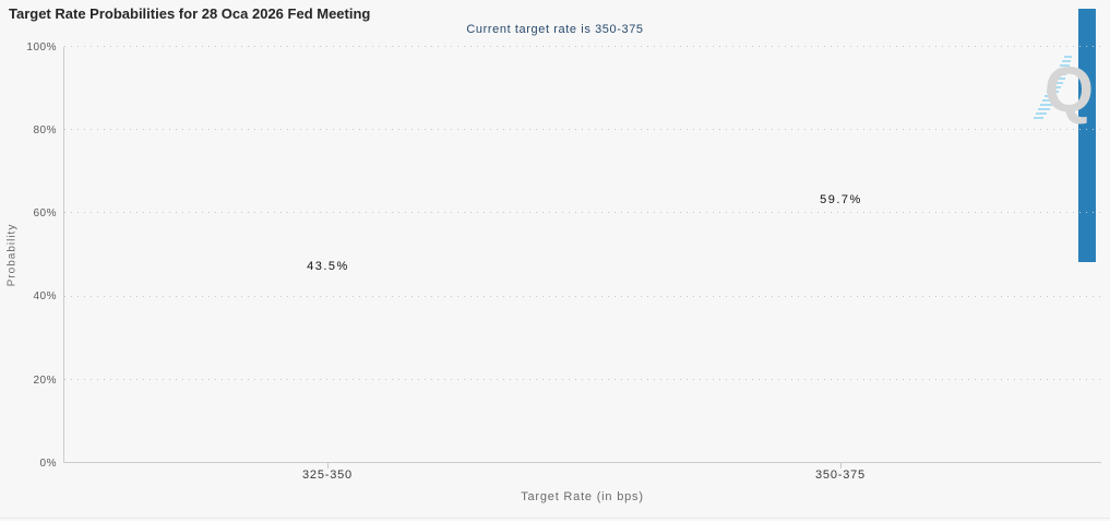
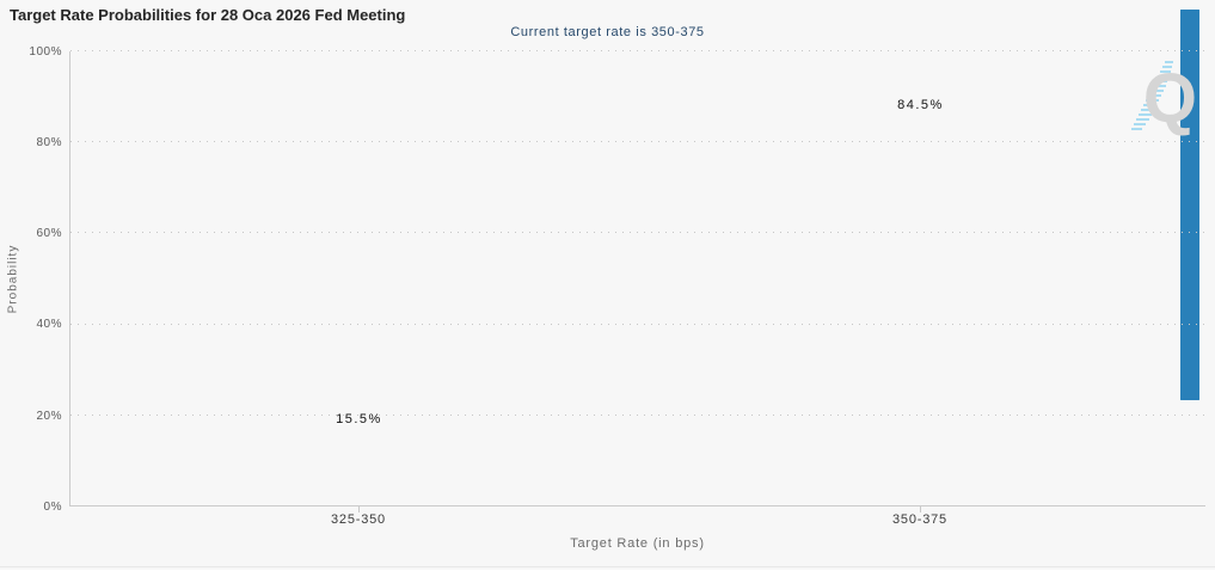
325-350: 43.5% -> 15.5%
350-375: 59.7% -> 84.5%
